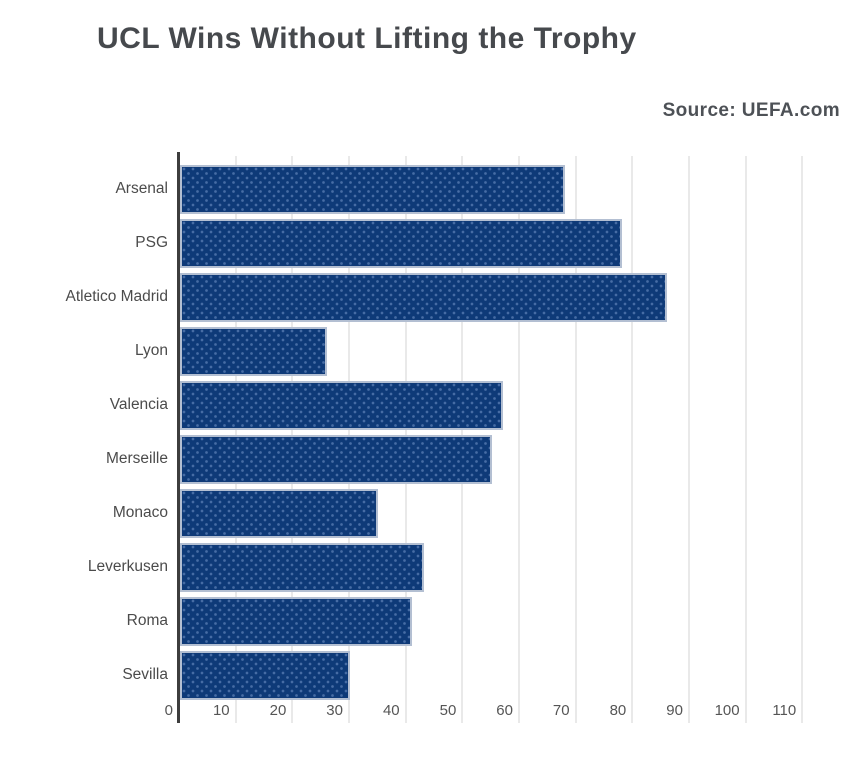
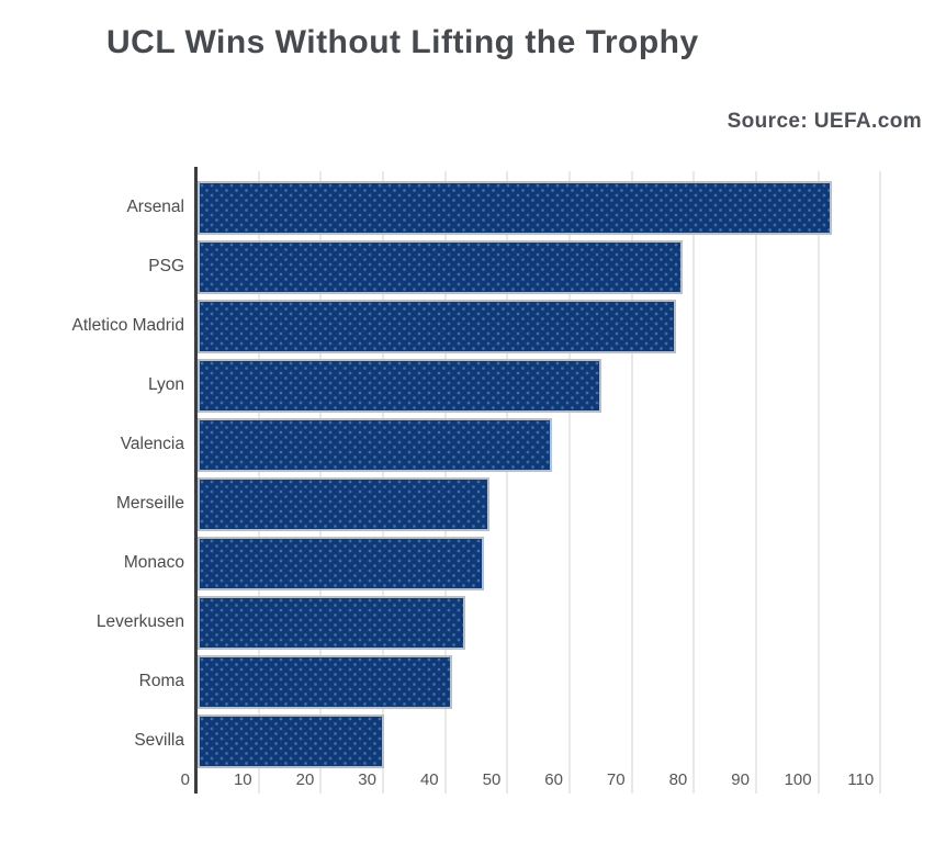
Arsenal: 68 -> 102
Atletico Madrid: 86 -> 77
Lyon: 26 -> 65
Merseille: 55 -> 47
Monaco: 35 -> 46
